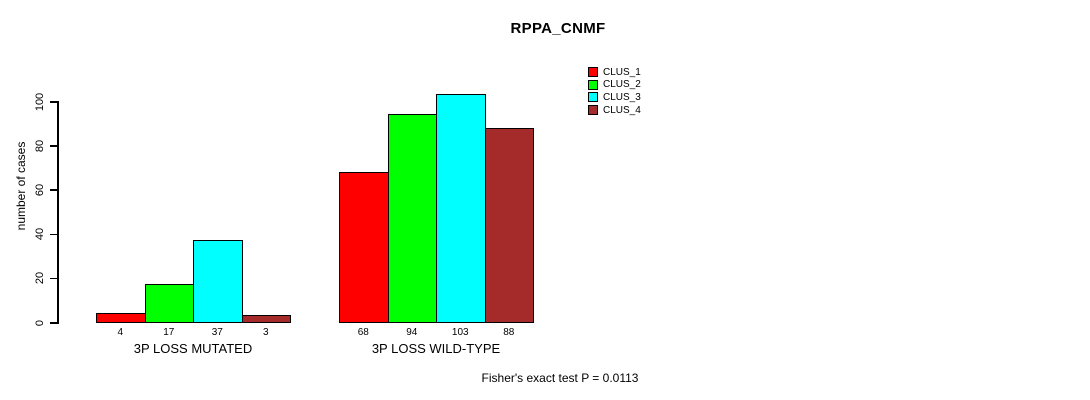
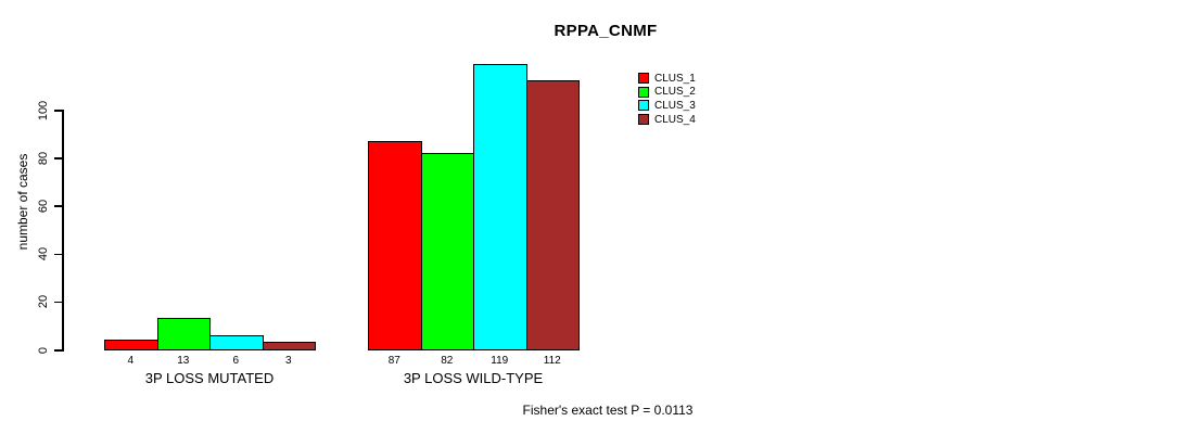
CLUS_2/3P LOSS MUTATED: 17 -> 13
CLUS_3/3P LOSS MUTATED: 37 -> 6
CLUS_1/3P LOSS WILD-TYPE: 68 -> 87
CLUS_2/3P LOSS WILD-TYPE: 94 -> 82
CLUS_3/3P LOSS WILD-TYPE: 103 -> 119
CLUS_4/3P LOSS WILD-TYPE: 88 -> 112
